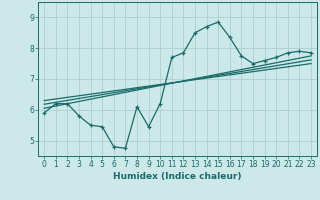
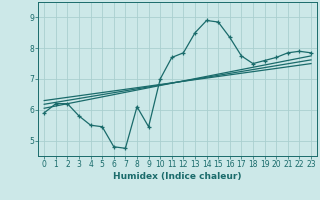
10: 6.20 -> 7.00
14: 8.70 -> 8.90
